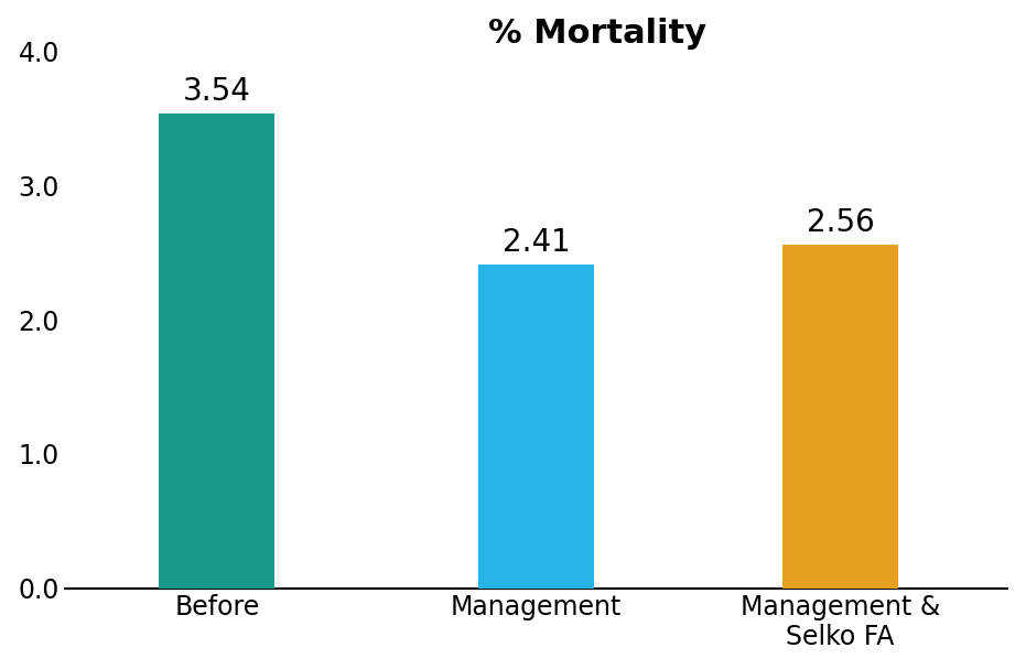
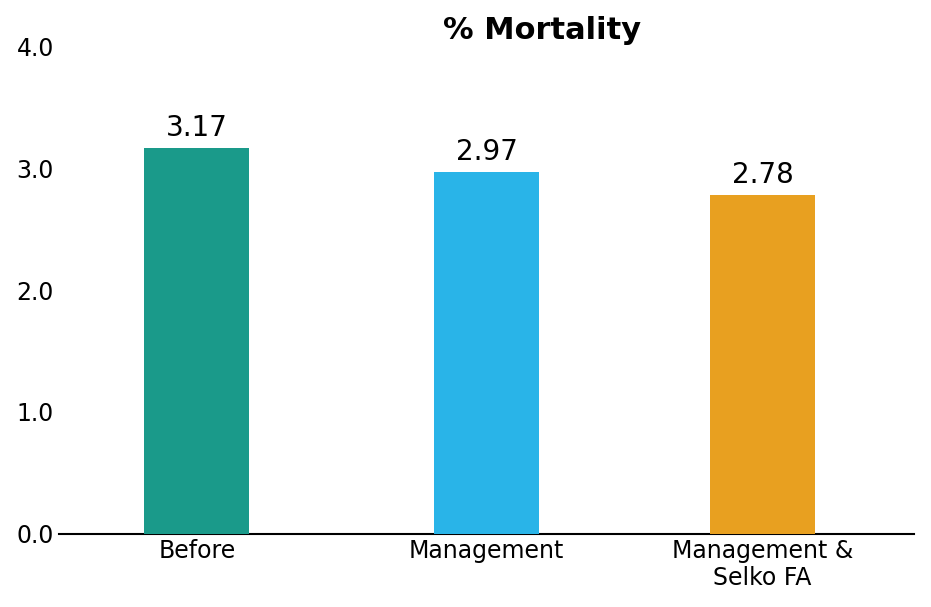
Before: 3.54 -> 3.17
Management: 2.41 -> 2.97
Management & Selko FA: 2.56 -> 2.78
